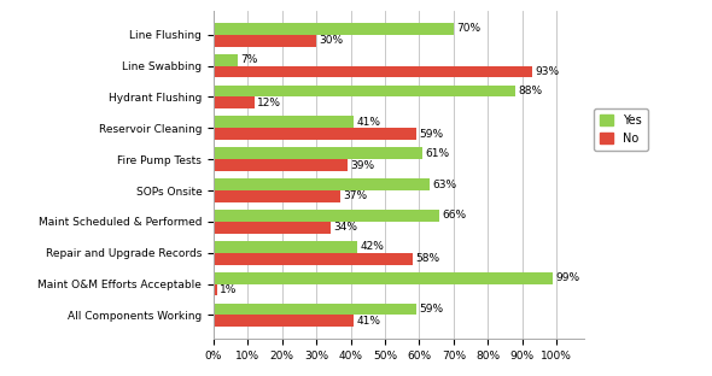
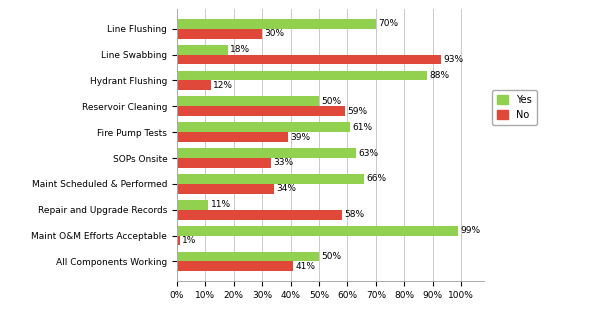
Yes/Line Swabbing: 7% -> 18%
Yes/Reservoir Cleaning: 41% -> 50%
No/SOPs Onsite: 37% -> 33%
Yes/Repair and Upgrade Records: 42% -> 11%
Yes/All Components Working: 59% -> 50%
